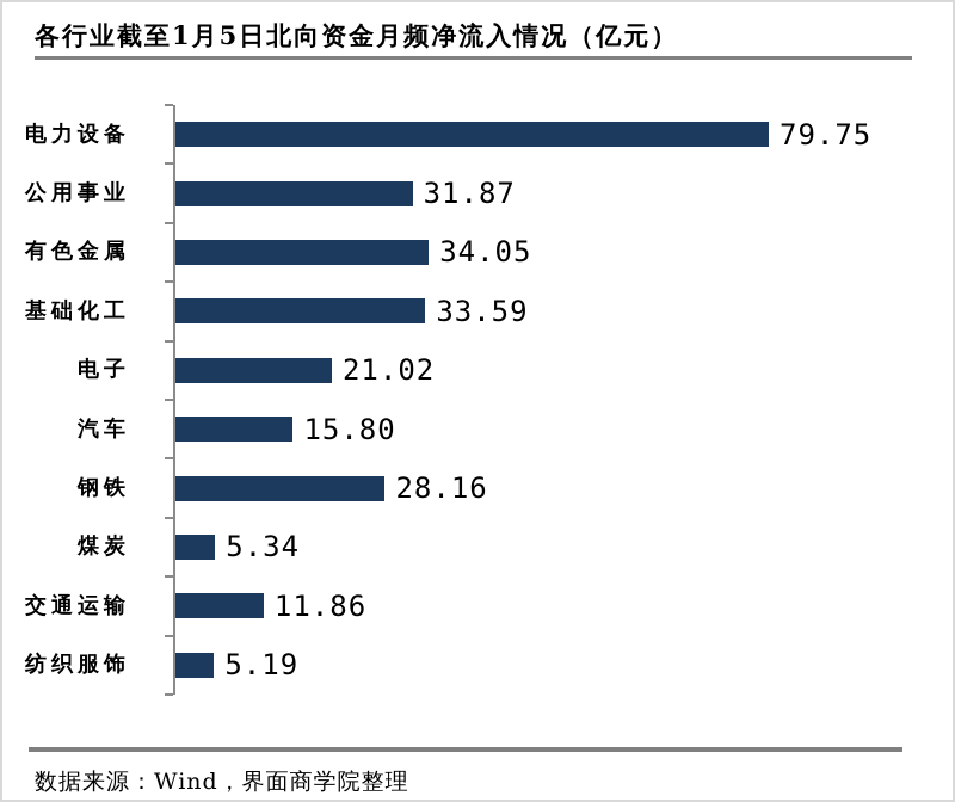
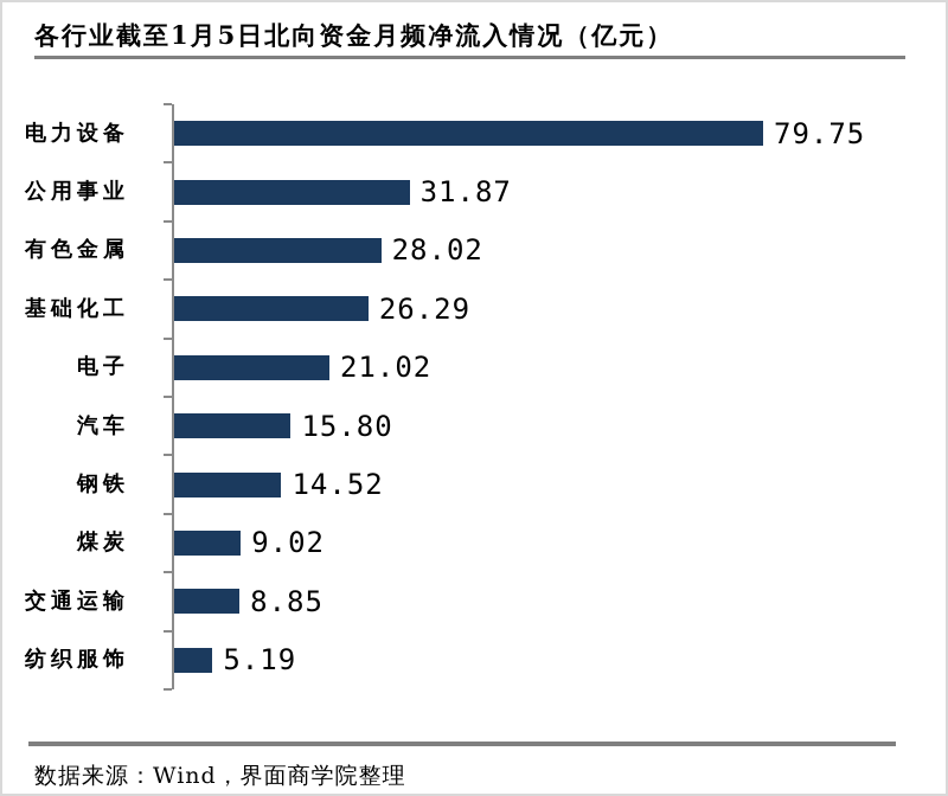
有色金属: 34.05 -> 28.02
基础化工: 33.59 -> 26.29
钢铁: 28.16 -> 14.52
煤炭: 5.34 -> 9.02
交通运输: 11.86 -> 8.85
